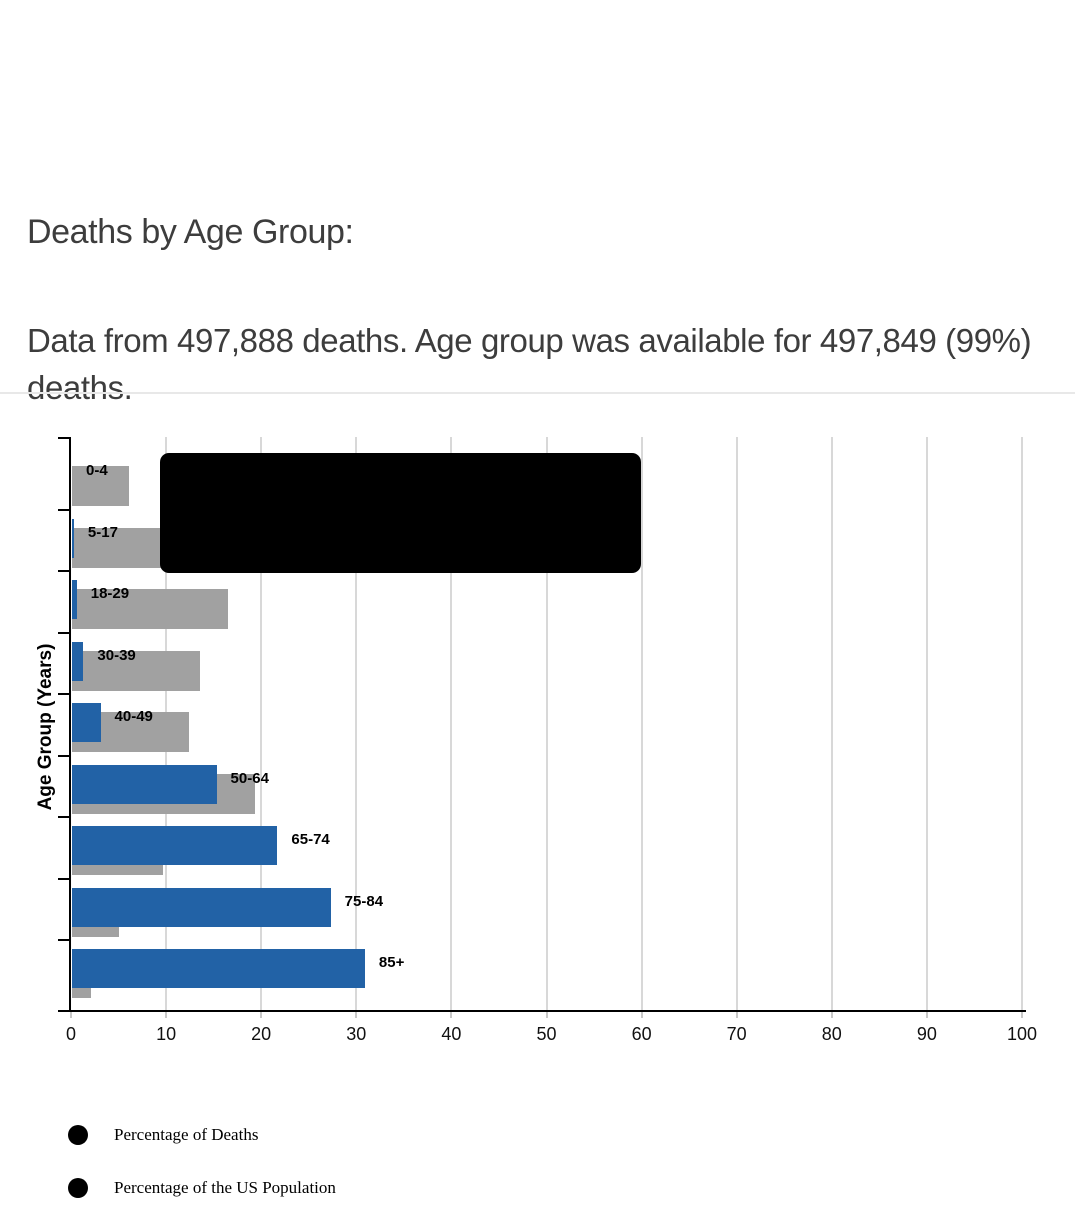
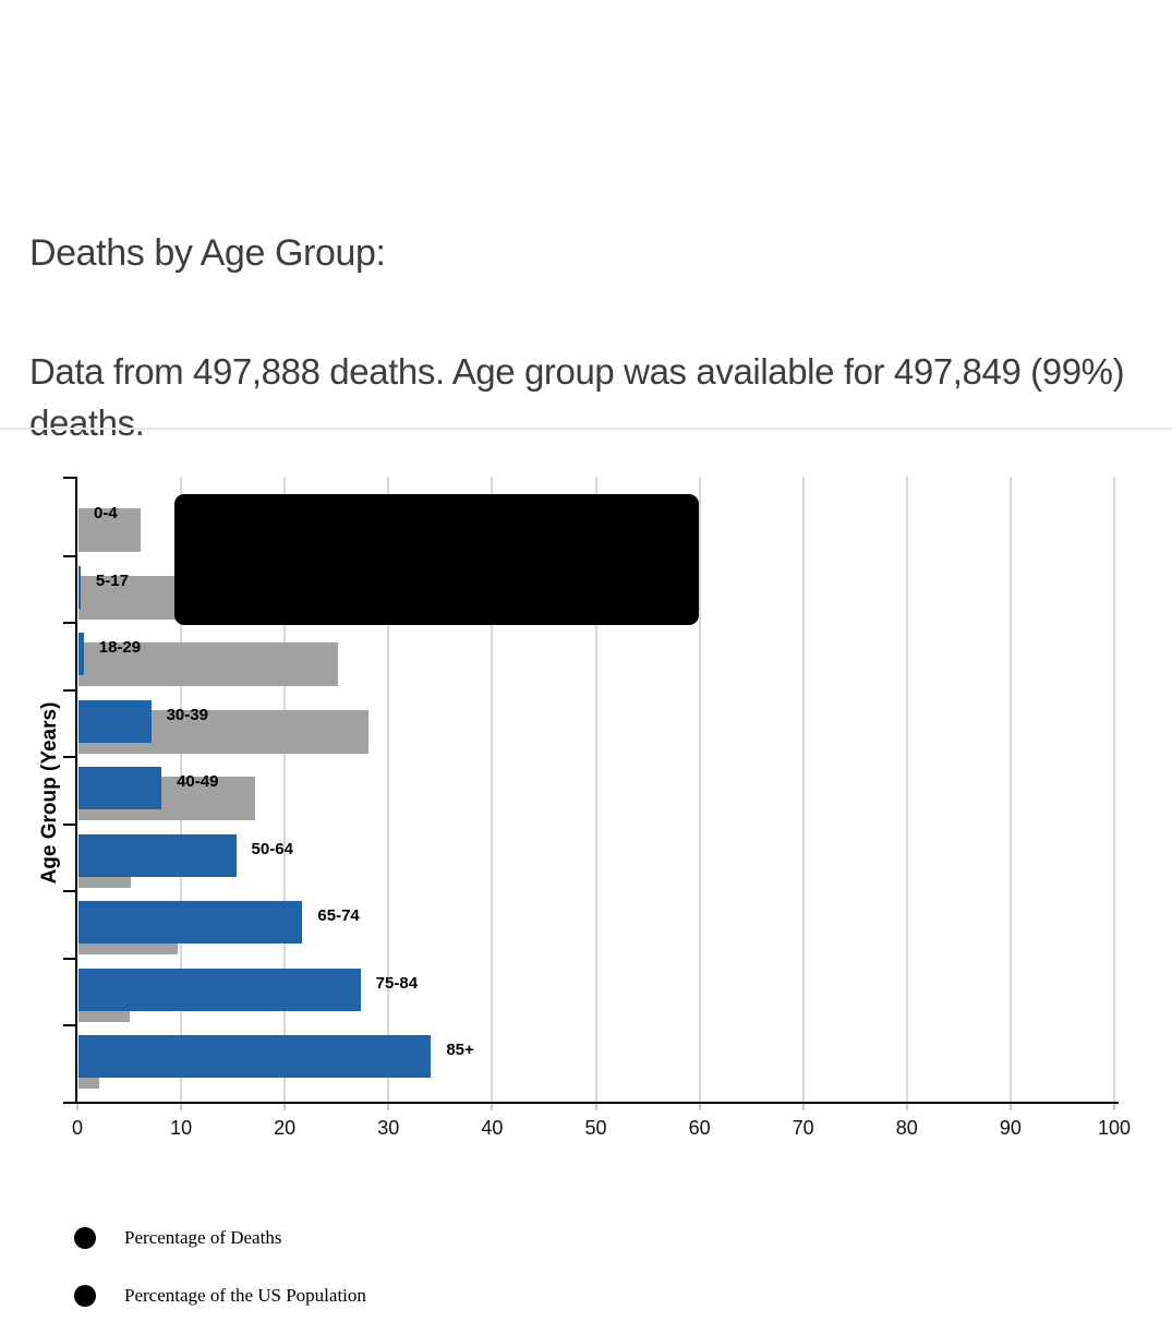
Percentage of the US Population/18-29: 16 -> 25
Percentage of Deaths/30-39: 1 -> 7
Percentage of the US Population/30-39: 14 -> 28
Percentage of Deaths/40-49: 3 -> 8
Percentage of the US Population/40-49: 12 -> 17
Percentage of the US Population/50-64: 19 -> 5
Percentage of Deaths/85+: 31 -> 34
